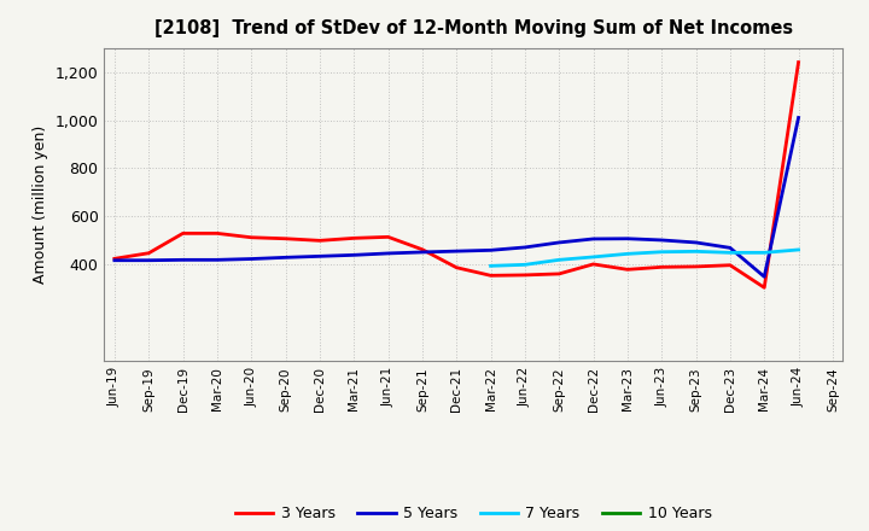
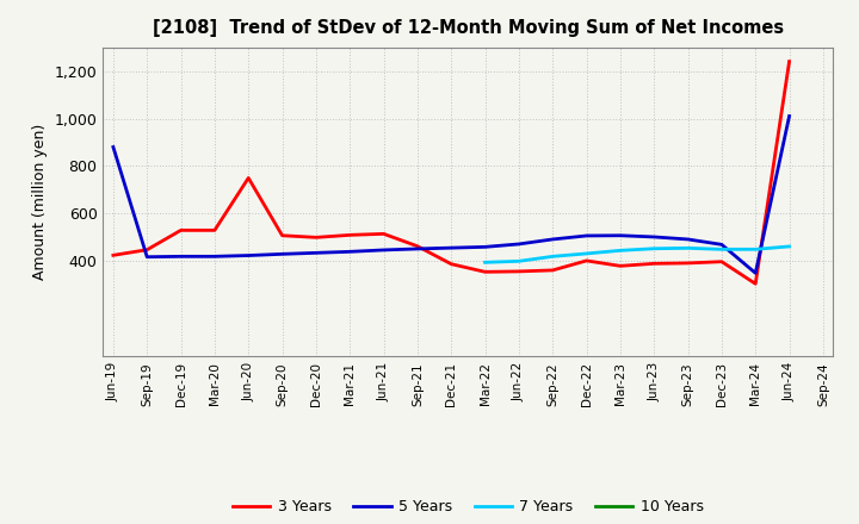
5 Years/Jun-19: 420 -> 880
3 Years/Jun-20: 510 -> 750
